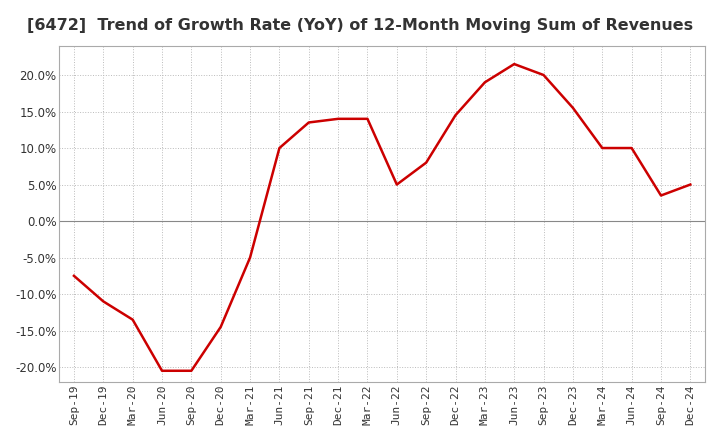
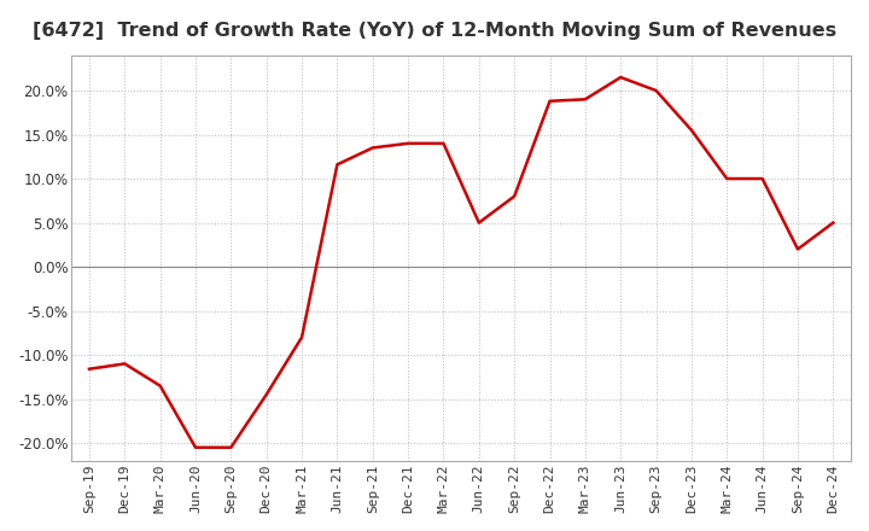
Sep-19: -7.5% -> -11.6%
Mar-21: -5.0% -> -8.0%
Jun-21: 10.0% -> 11.6%
Dec-22: 14.5% -> 18.8%
Sep-24: 3.5% -> 2.0%
